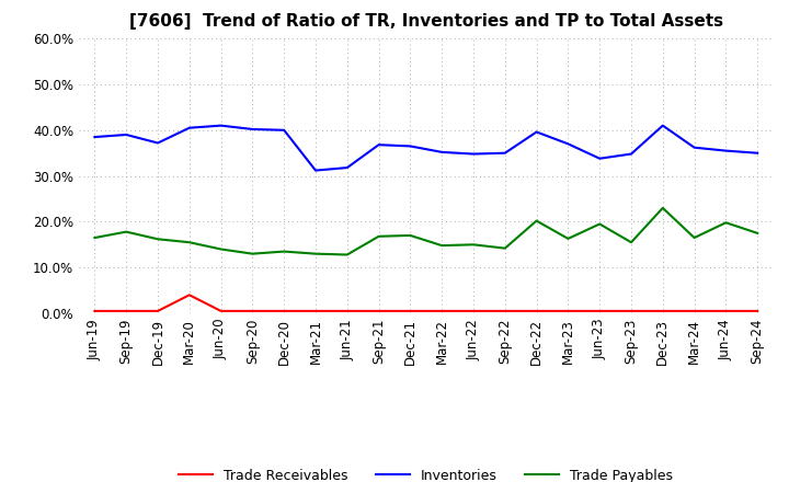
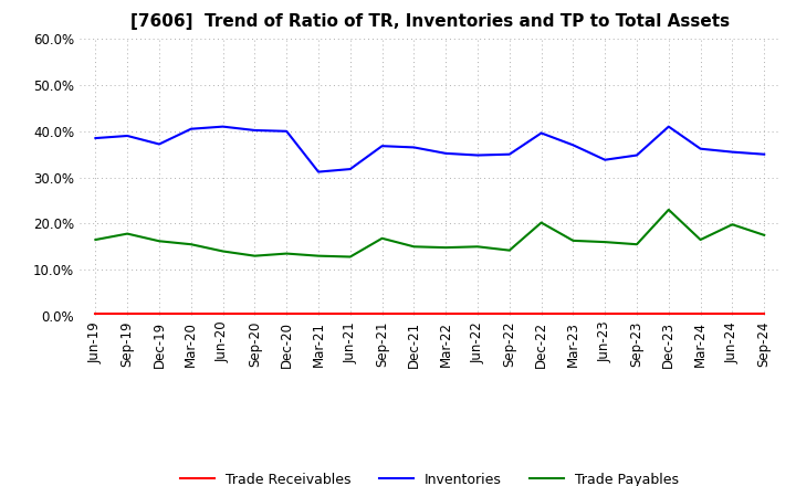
Trade Receivables/Mar-20: 4.0% -> 0.5%
Trade Payables/Dec-21: 17.0% -> 15.0%
Trade Payables/Jun-23: 19.5% -> 16.0%
